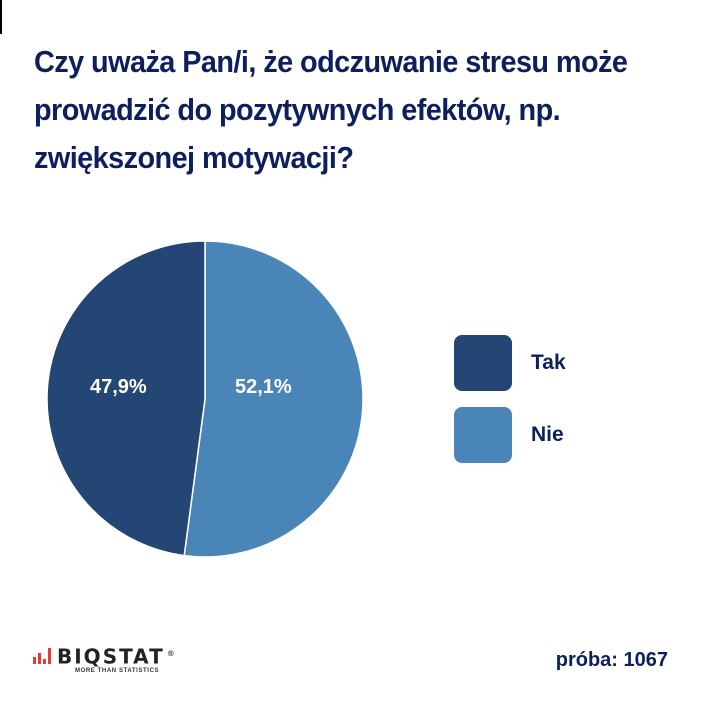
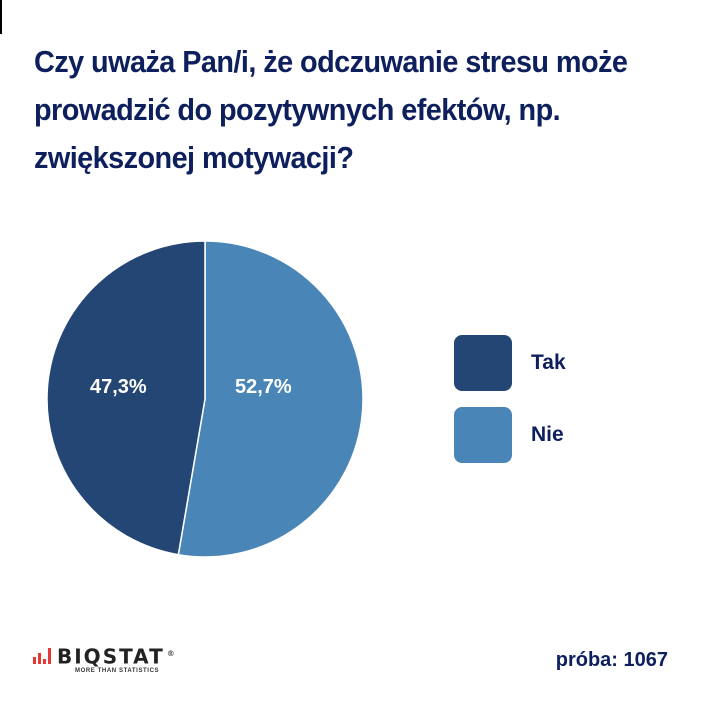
Tak: 47,9% -> 47,3%
Nie: 52,1% -> 52,7%
